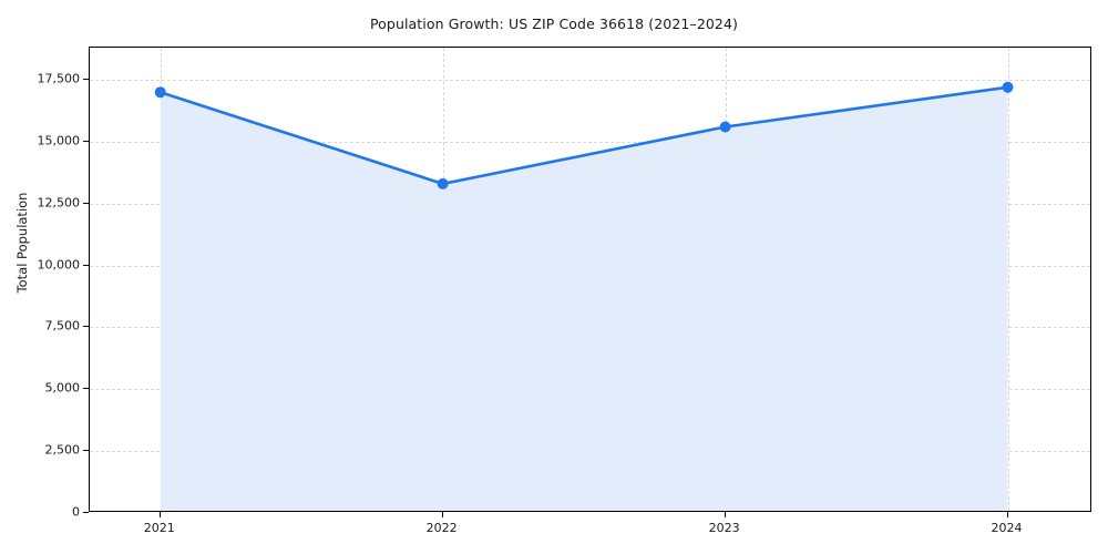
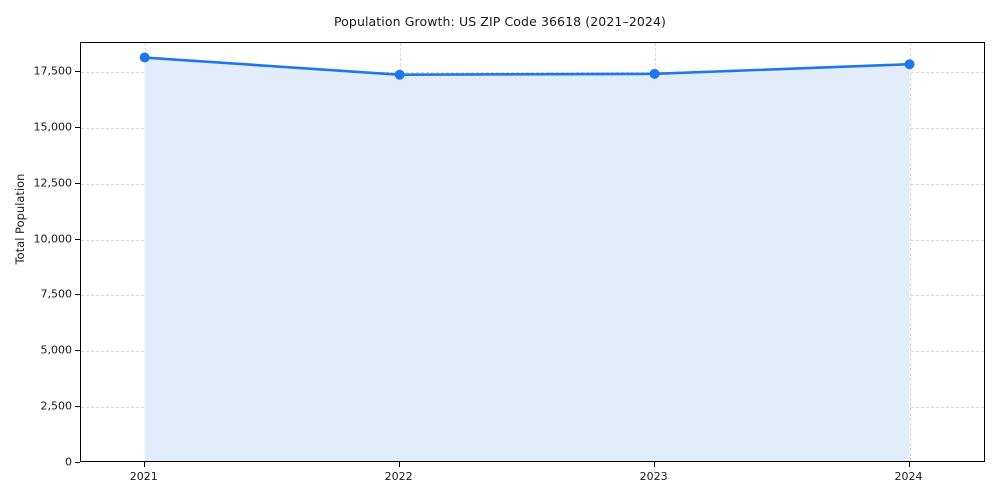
2021: 17000 -> 18200
2022: 13300 -> 17400
2023: 15600 -> 17400
2024: 17200 -> 17800
